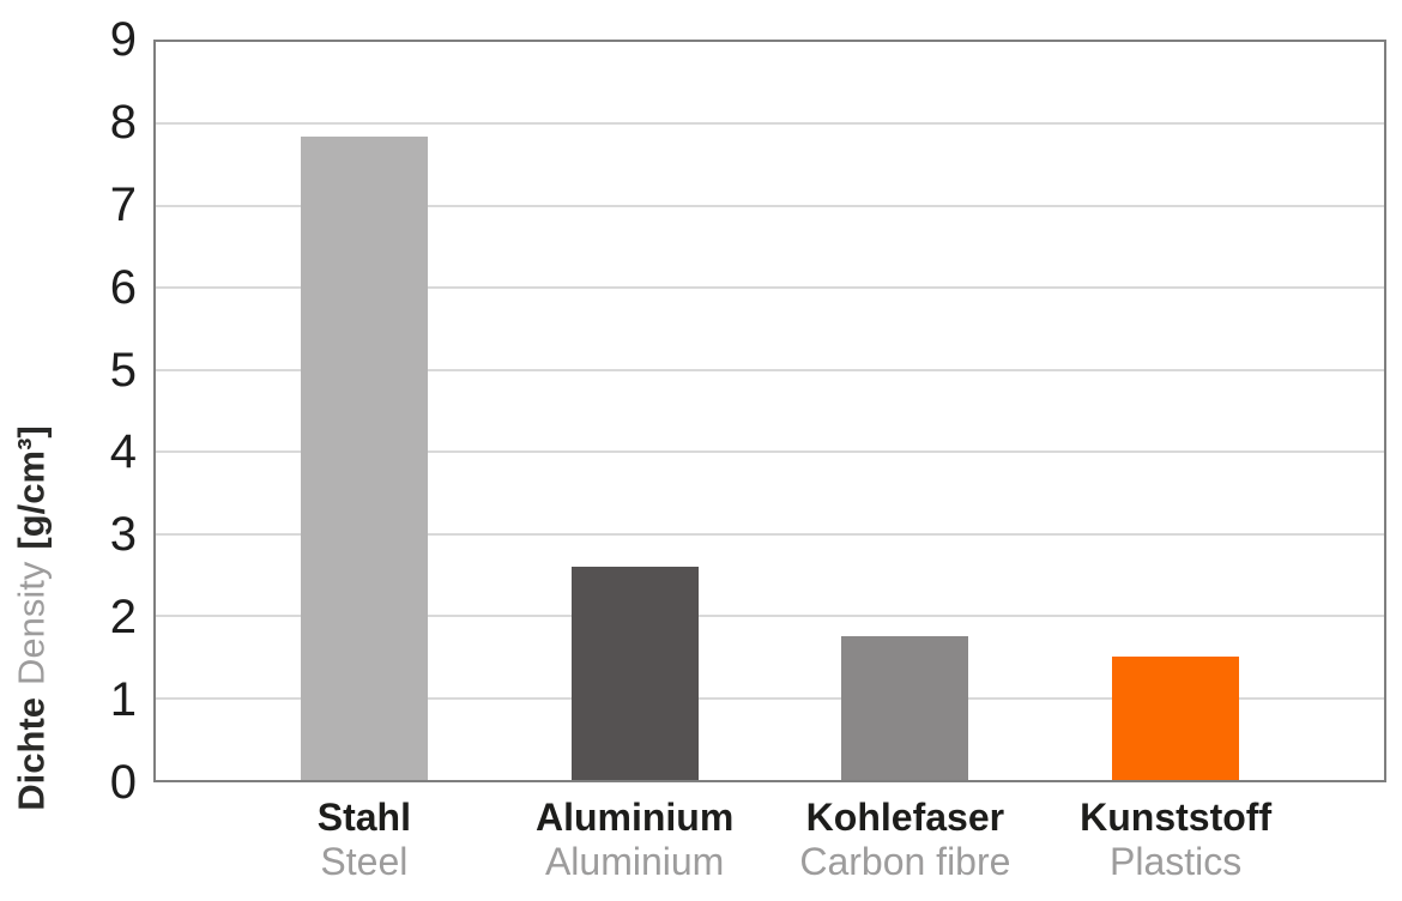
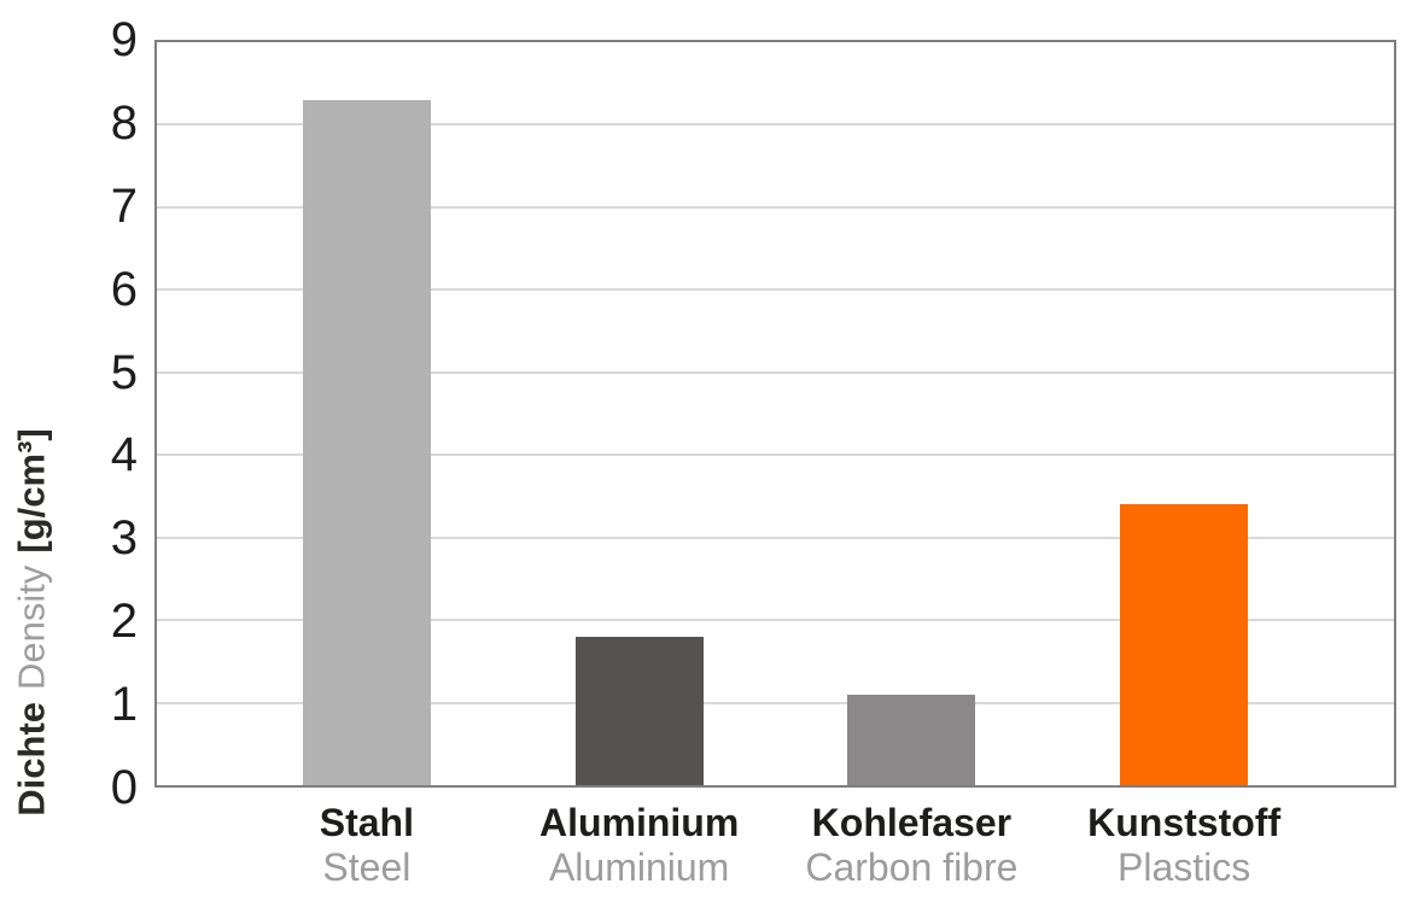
Stahl: 7.8 -> 8.3
Aluminium: 2.6 -> 1.8
Kohlefaser: 1.8 -> 1.1
Kunststoff: 1.5 -> 3.4
